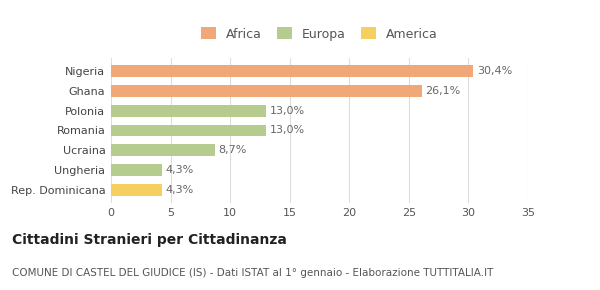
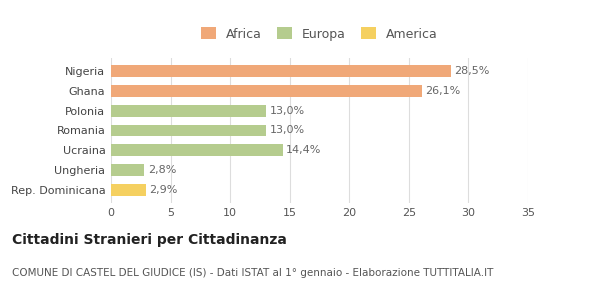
Nigeria: 30,4% -> 28,5%
Ucraina: 8,7% -> 14,4%
Ungheria: 4,3% -> 2,8%
Rep. Dominicana: 4,3% -> 2,9%
